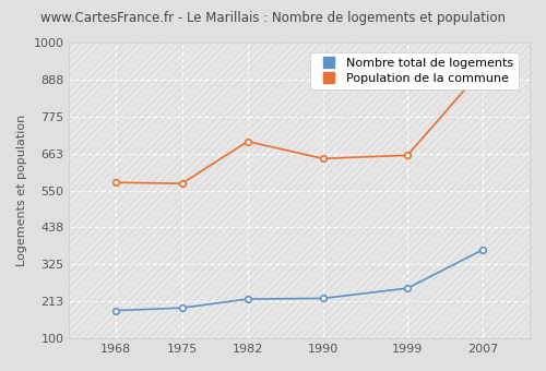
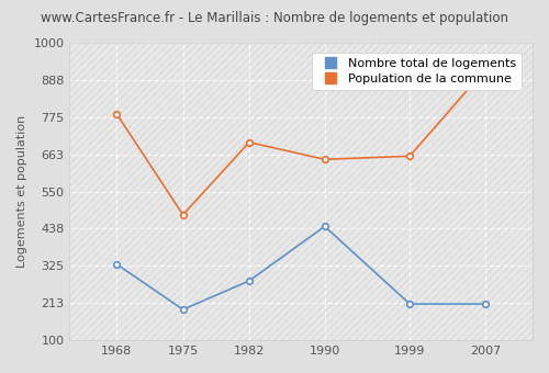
Nombre total de logements/1968: 185 -> 330
Population de la commune/1968: 575 -> 785
Population de la commune/1975: 572 -> 480
Nombre total de logements/1982: 220 -> 280
Nombre total de logements/1990: 222 -> 445
Nombre total de logements/1999: 253 -> 210
Nombre total de logements/2007: 370 -> 210
